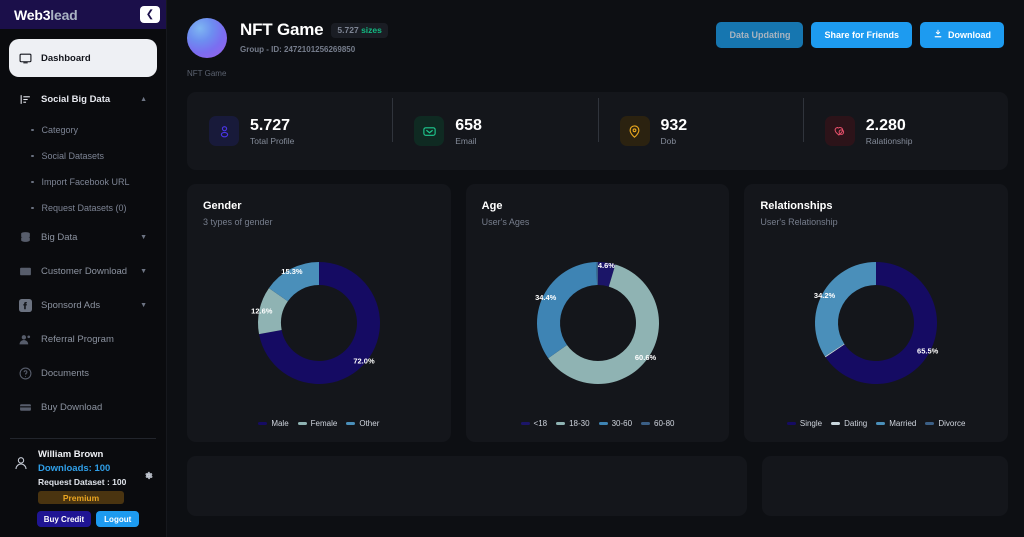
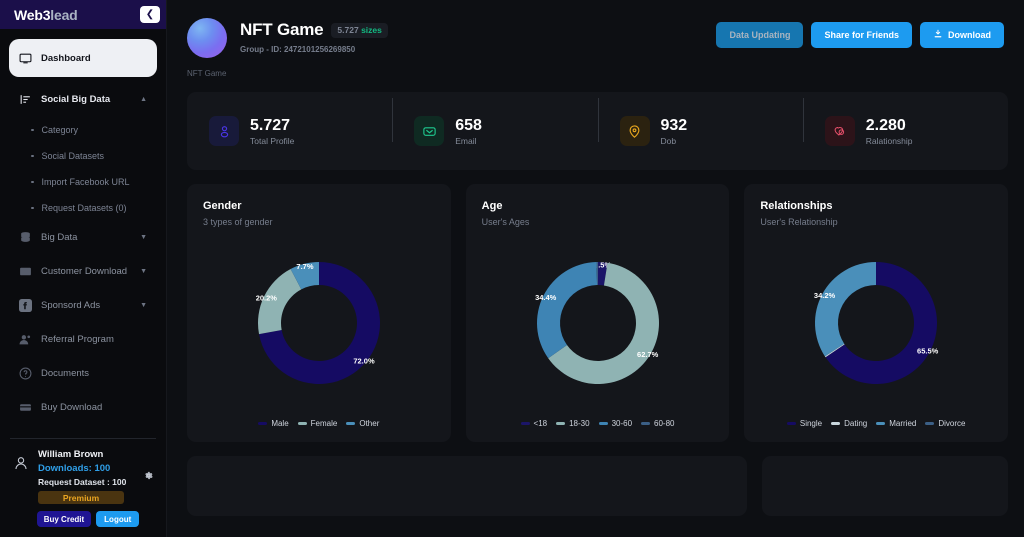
Gender/Female: 12.6% -> 20.2%
Gender/Other: 15.3% -> 7.7%
Age/<18: 4.6% -> 2.5%
Age/18-30: 60.6% -> 62.7%
